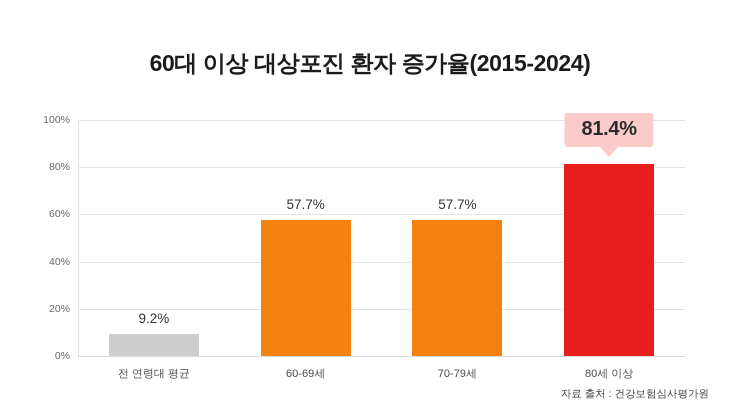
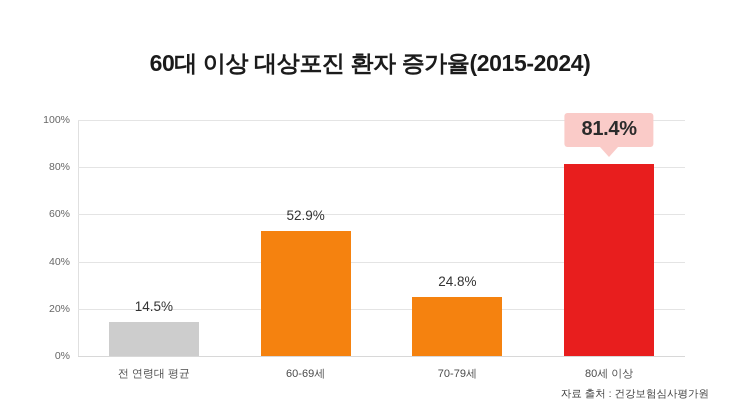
전 연령대 평균: 9.2% -> 14.5%
60-69세: 57.7% -> 52.9%
70-79세: 57.7% -> 24.8%
